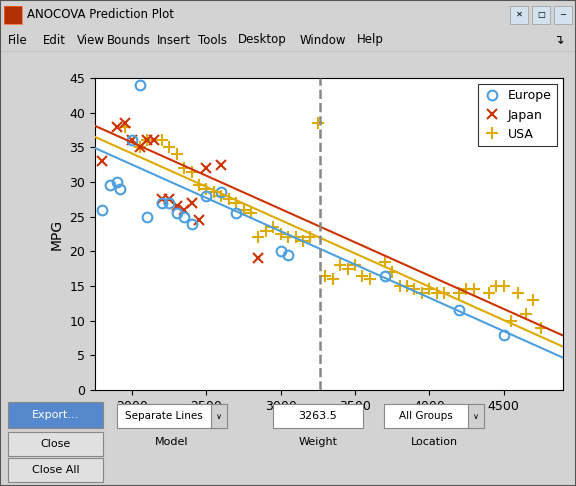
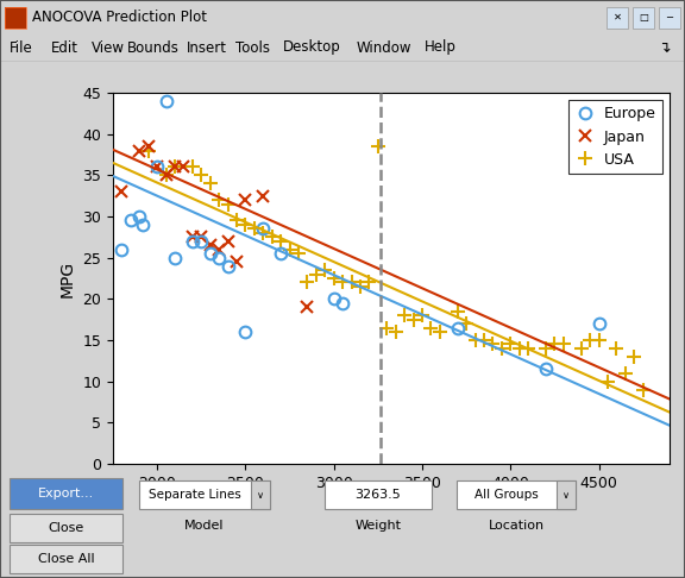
Europe/2500: 28.0 -> 16.0
Europe/4500: 8.0 -> 17.0
